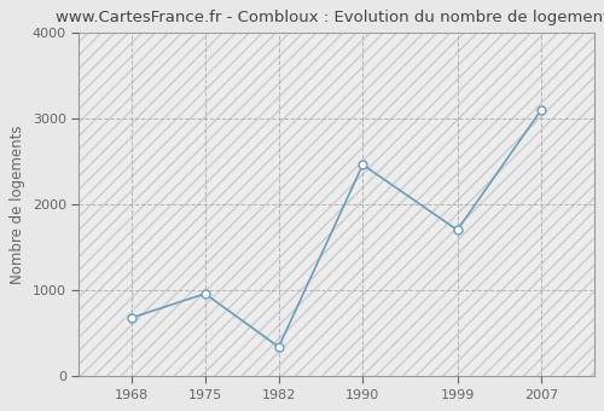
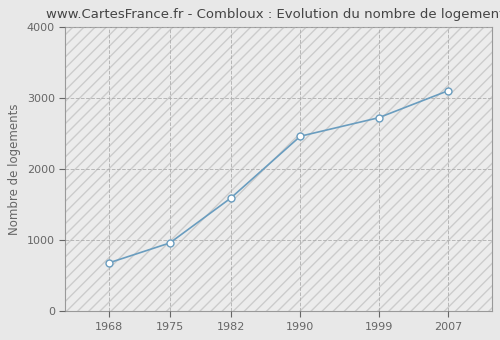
1982: 340 -> 1590
1999: 1700 -> 2720
